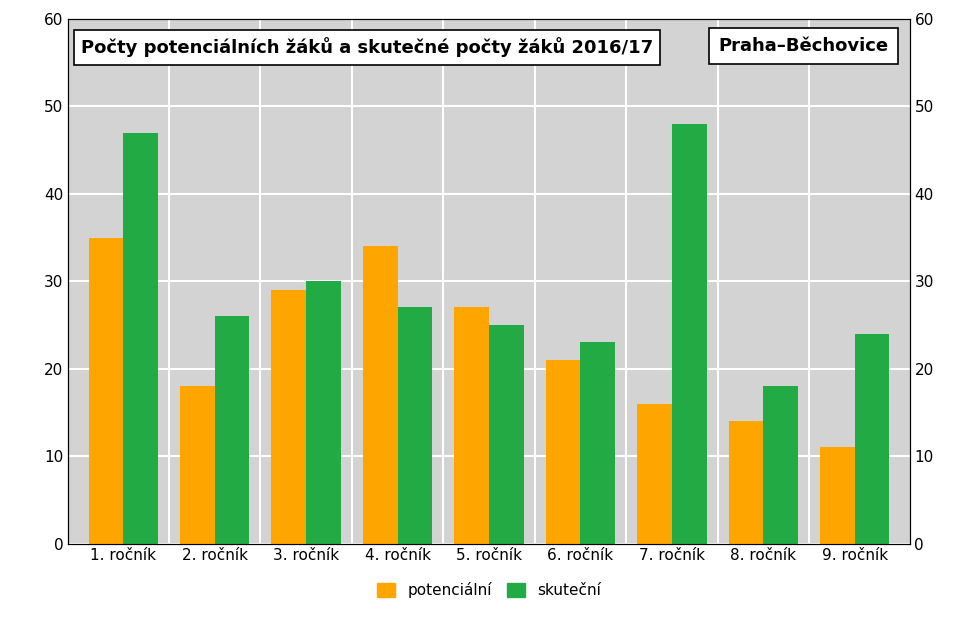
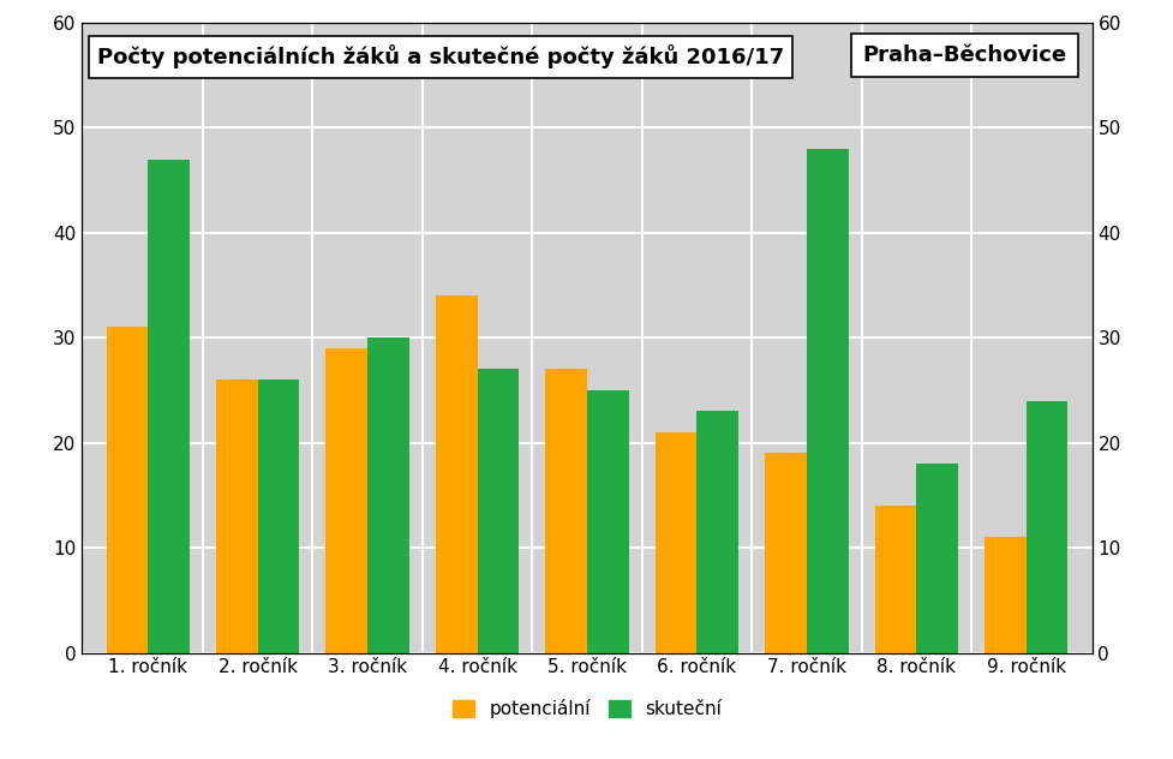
potenciální/1. ročník: 35 -> 31
potenciální/2. ročník: 18 -> 26
potenciální/7. ročník: 16 -> 19
